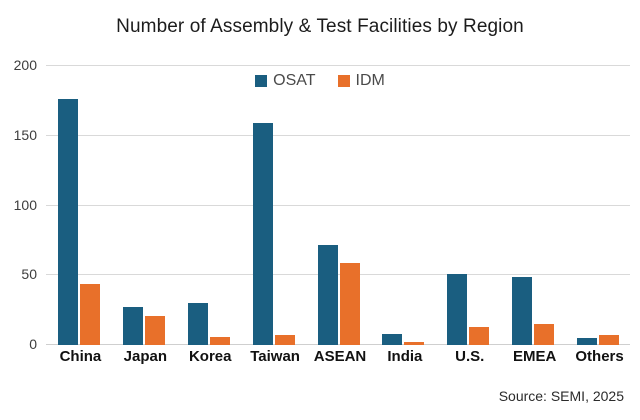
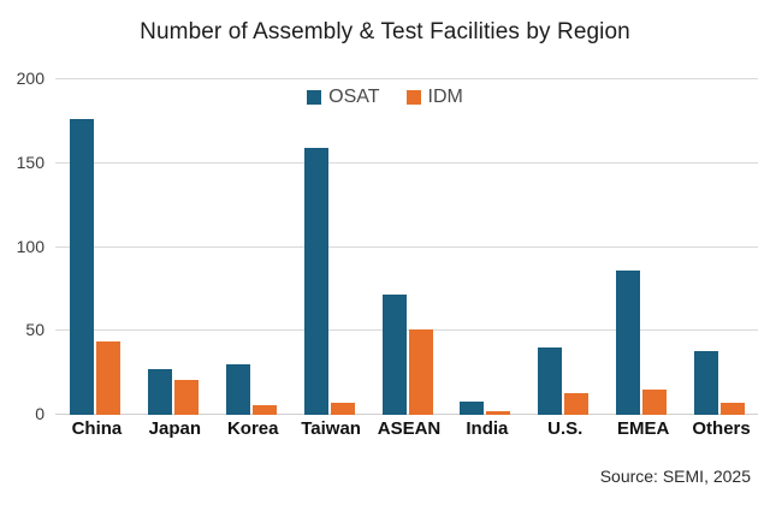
IDM/ASEAN: 59 -> 51
OSAT/U.S.: 51 -> 40
OSAT/EMEA: 49 -> 86
OSAT/Others: 5 -> 38
